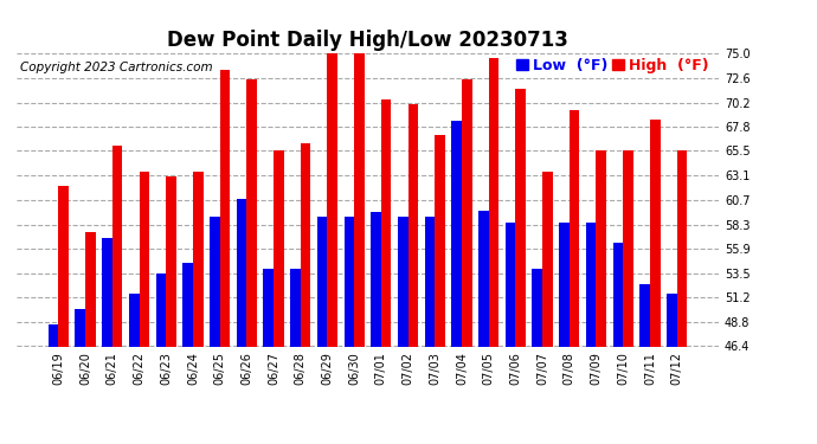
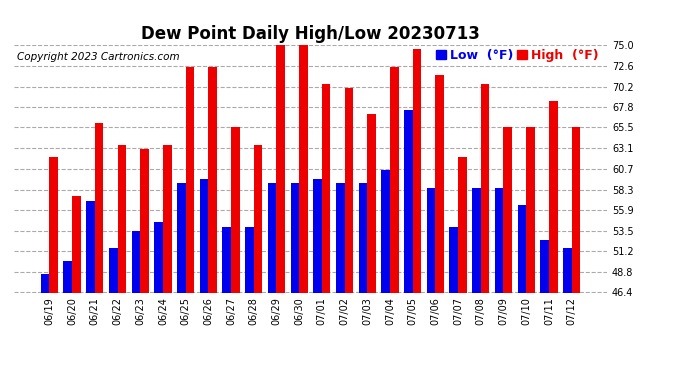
High (°F)/06/25: 73.4 -> 72.5
Low (°F)/06/26: 60.8 -> 59.5
High (°F)/06/28: 66.2 -> 63.5
Low (°F)/07/04: 68.4 -> 60.5
Low (°F)/07/05: 59.6 -> 67.5
High (°F)/07/07: 63.4 -> 62.0
High (°F)/07/08: 69.4 -> 70.5
